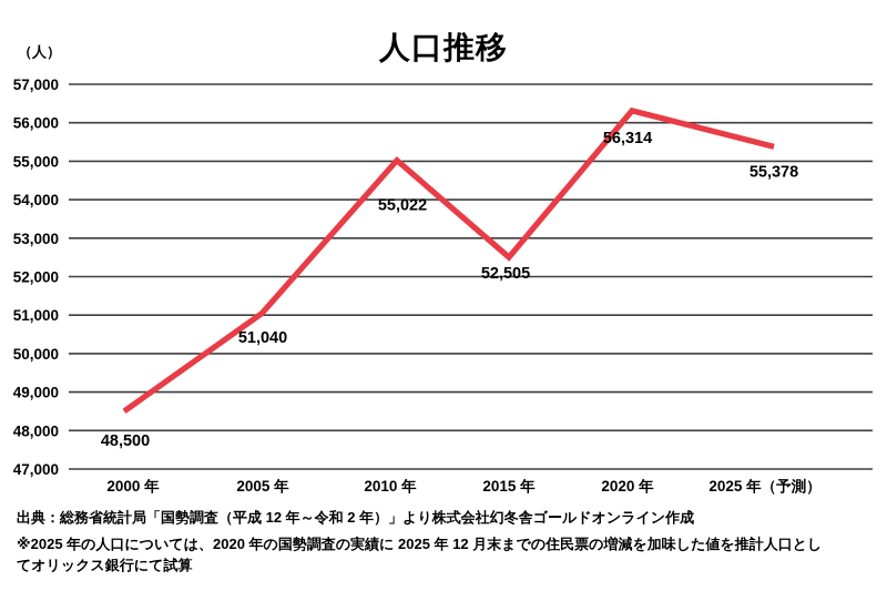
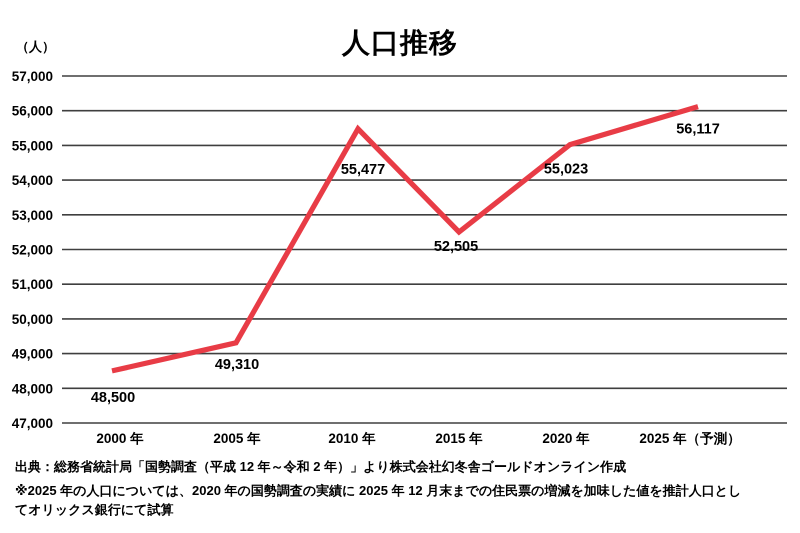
2005 年: 51,040 -> 49,310
2010 年: 55,022 -> 55,477
2020 年: 56,314 -> 55,023
2025 年（予測）: 55,378 -> 56,117
